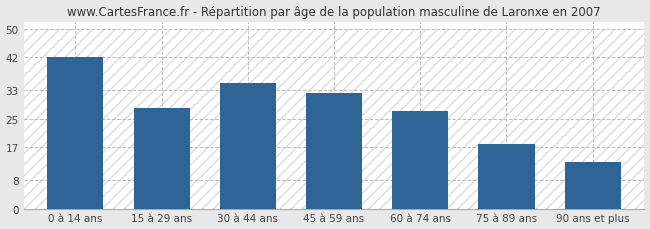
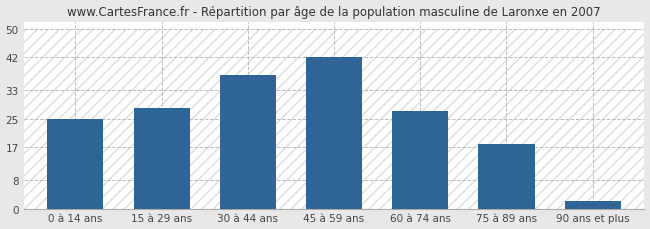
0 à 14 ans: 42 -> 25
30 à 44 ans: 35 -> 37
45 à 59 ans: 32 -> 42
90 ans et plus: 13 -> 2
